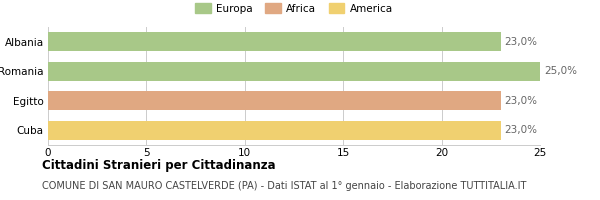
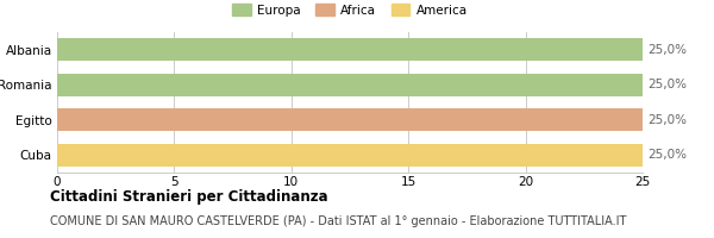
Albania: 23,0% -> 25,0%
Egitto: 23,0% -> 25,0%
Cuba: 23,0% -> 25,0%
